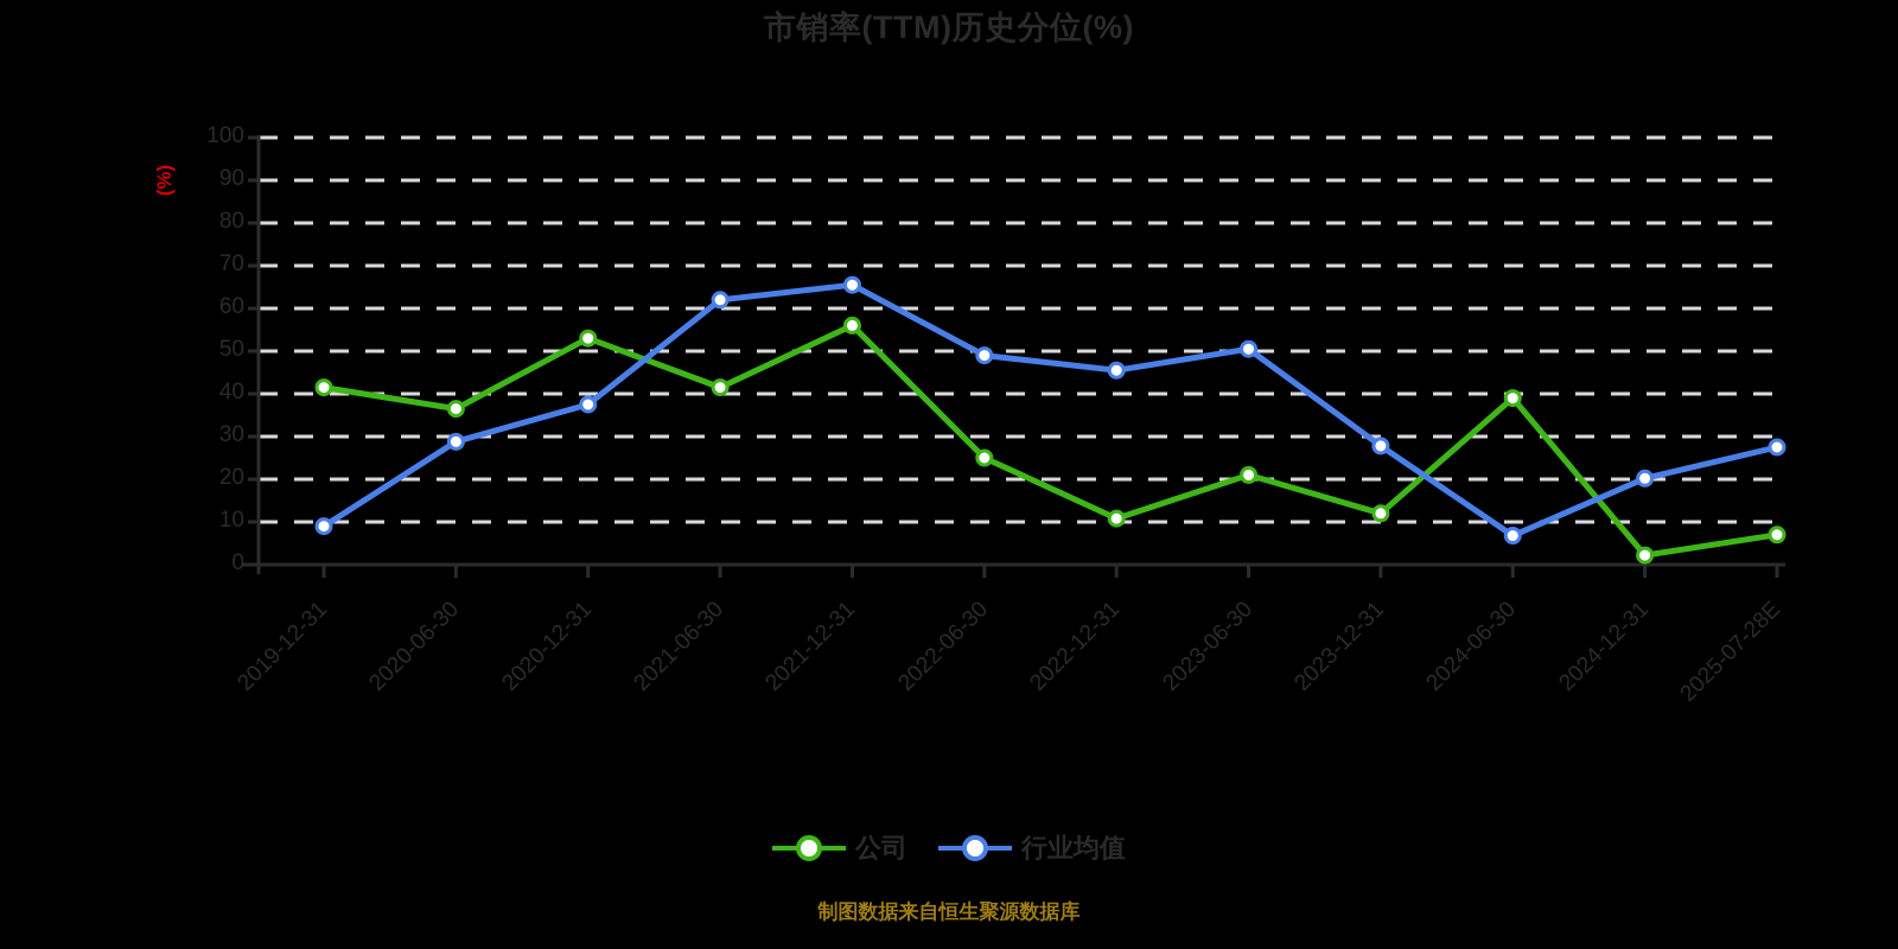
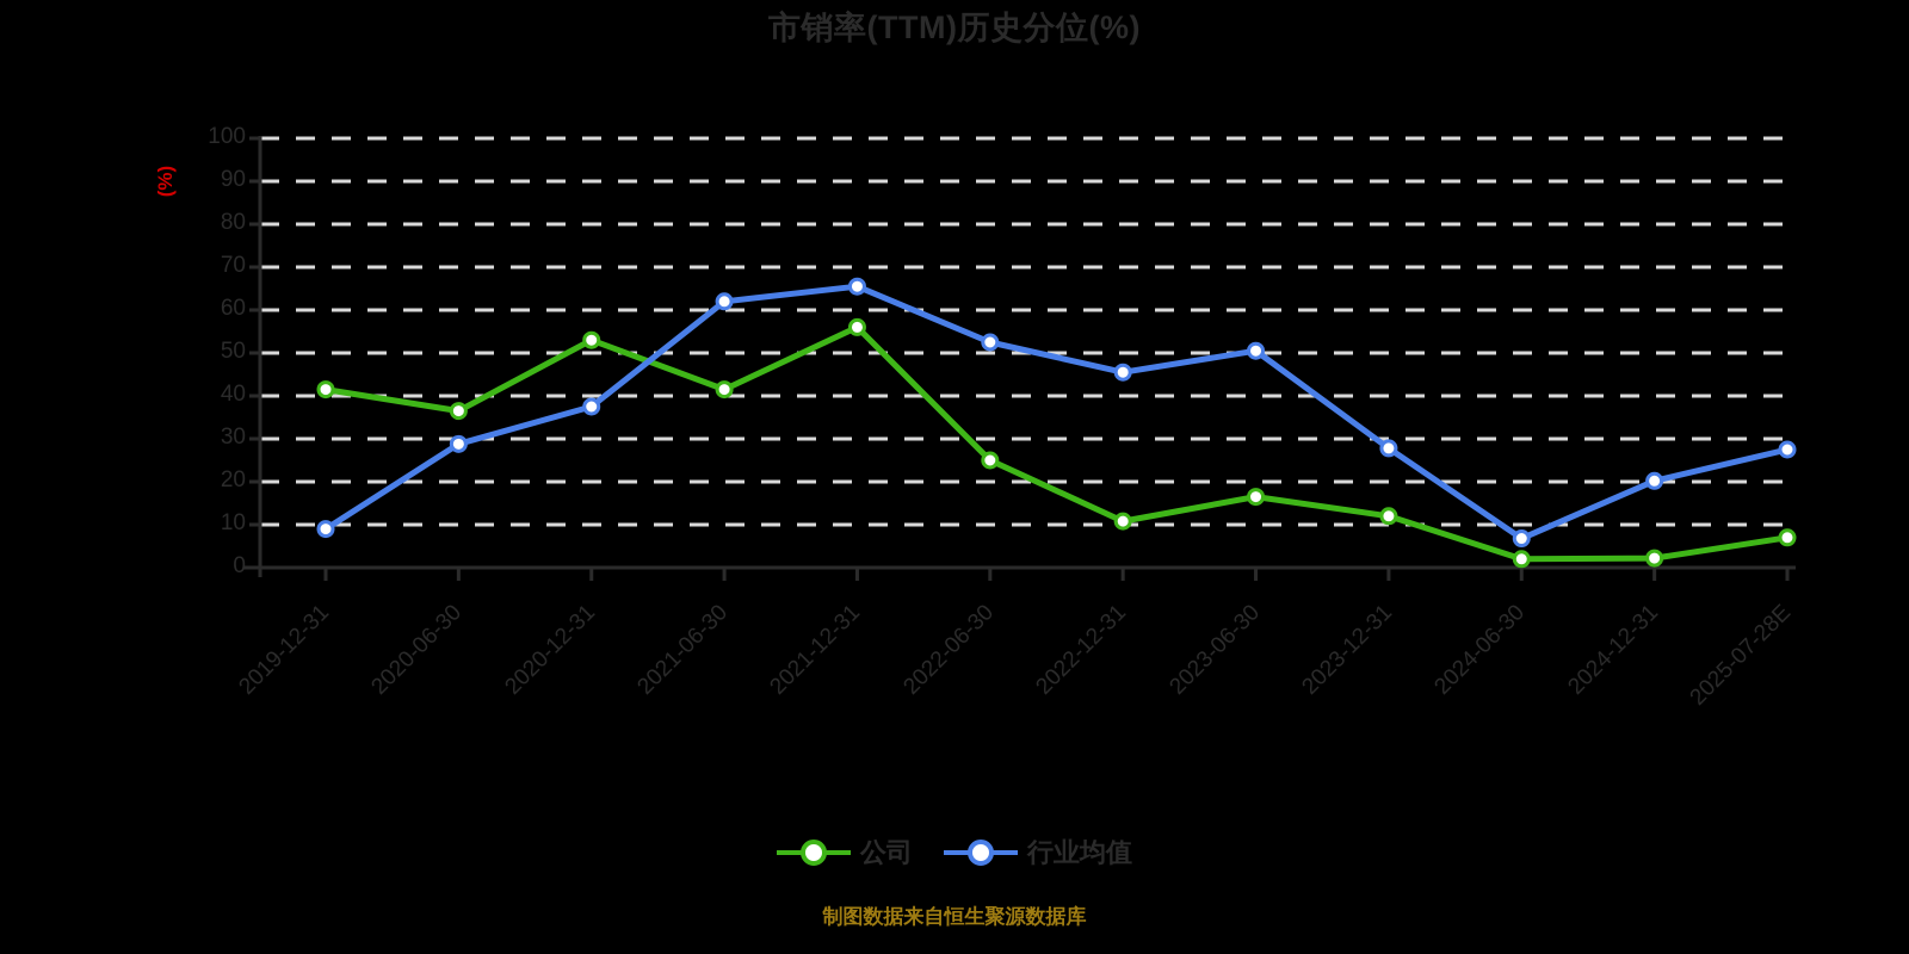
行业均值/2022-06-30: 49 -> 52
公司/2023-06-30: 21 -> 16
公司/2024-06-30: 39 -> 2
